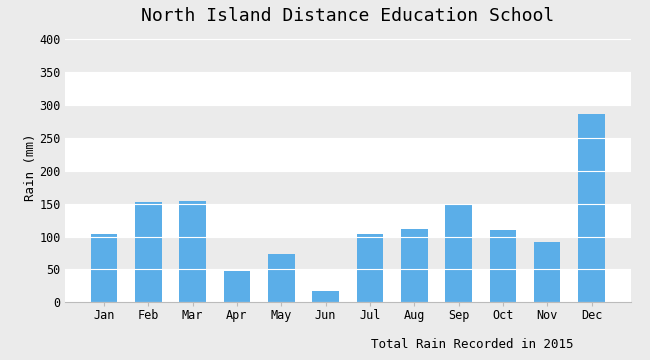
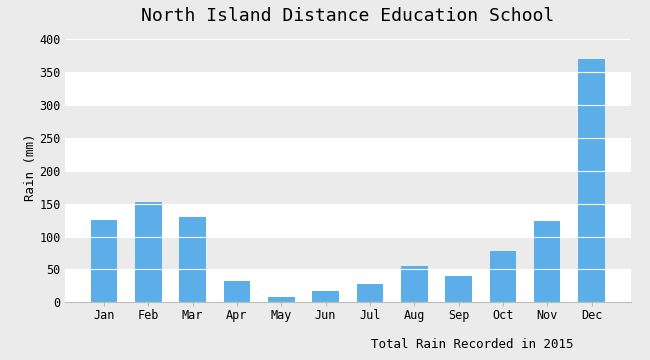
Jan: 104 -> 125
Mar: 154 -> 130
Apr: 48 -> 33
May: 74 -> 8
Jul: 104 -> 28
Aug: 112 -> 55
Sep: 150 -> 40
Oct: 110 -> 78
Nov: 92 -> 124
Dec: 286 -> 370
